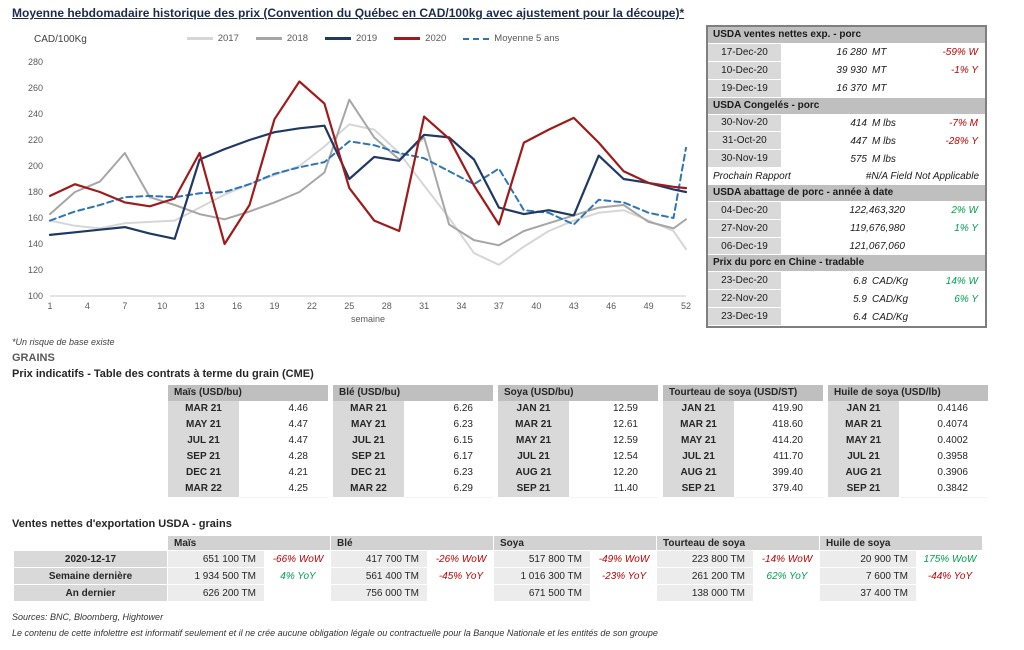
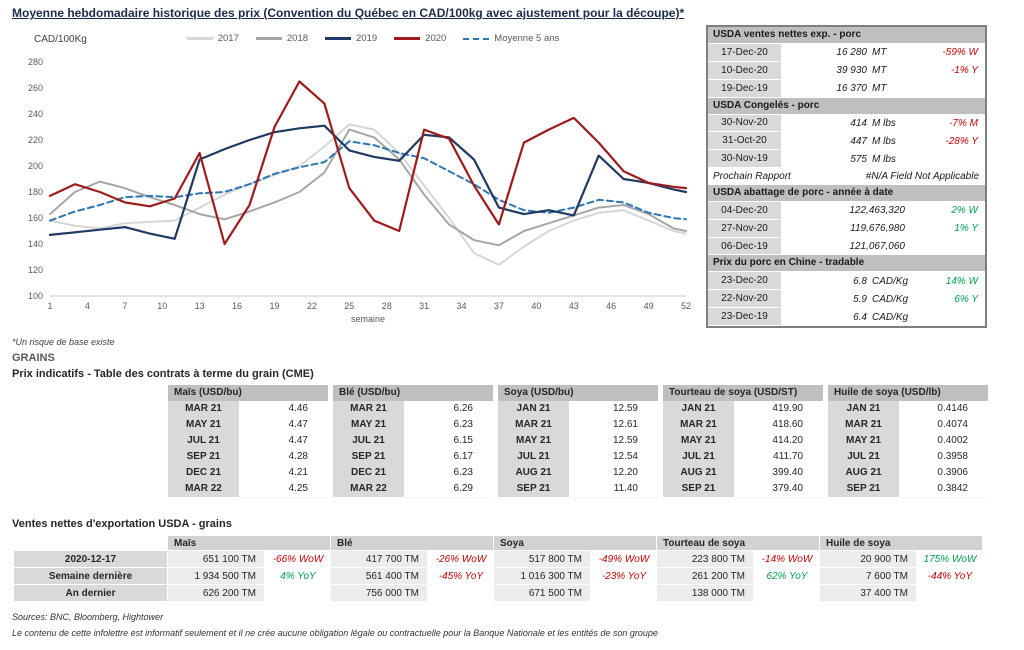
2018/7: 210 -> 183
2020/19: 236 -> 230
2018/25: 251 -> 228
2019/25: 190 -> 212
2018/31: 222 -> 178
2020/31: 238 -> 228
Moyenne 5 ans/37: 198 -> 174
Moyenne 5 ans/43: 155 -> 168
2018/49: 157 -> 163
2017/52: 136 -> 148
2018/52: 159 -> 150
Moyenne 5 ans/52: 214 -> 159
